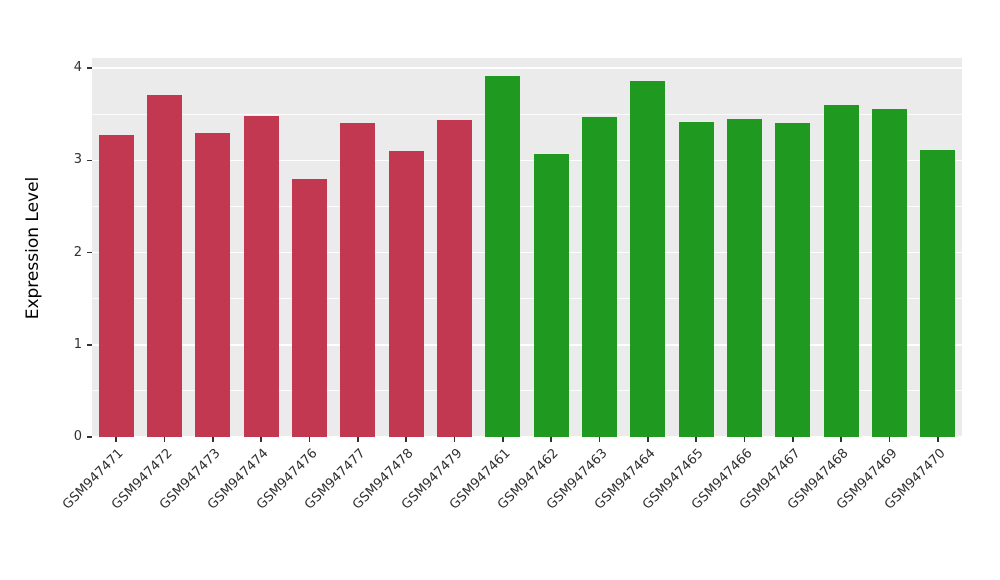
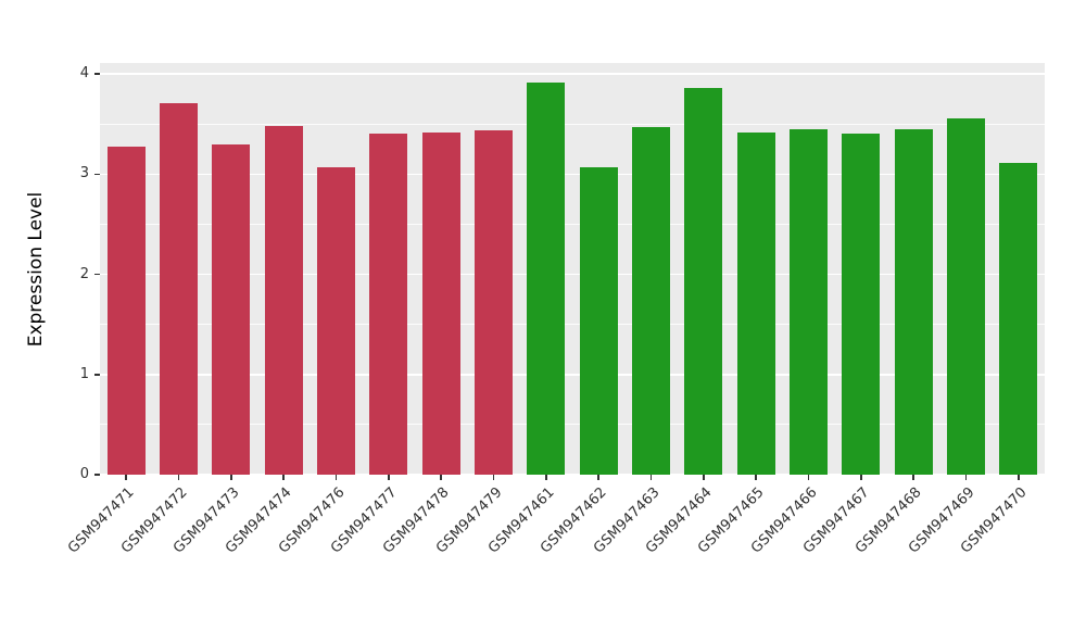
GSM947476: 2.8 -> 3.1
GSM947478: 3.1 -> 3.4
GSM947468: 3.6 -> 3.5
